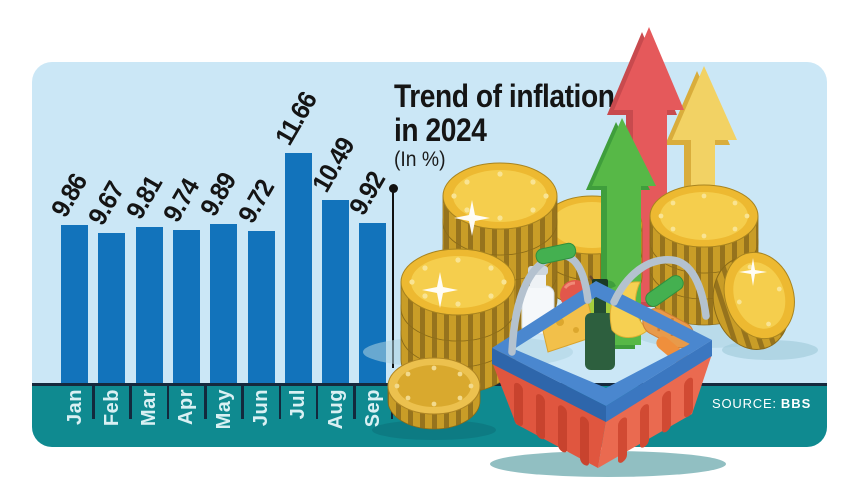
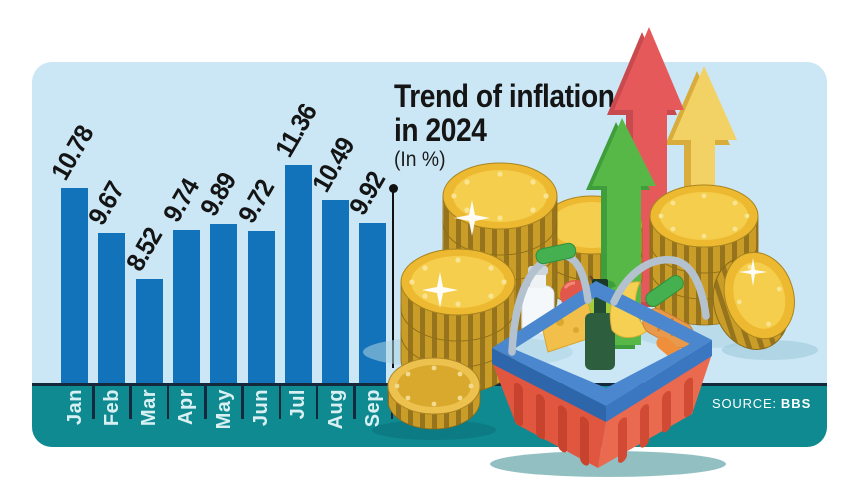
Jan: 9.86 -> 10.78
Mar: 9.81 -> 8.52
Jul: 11.66 -> 11.36
